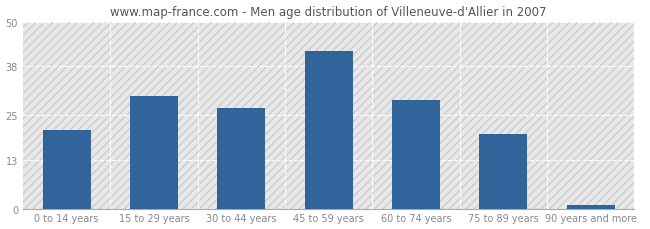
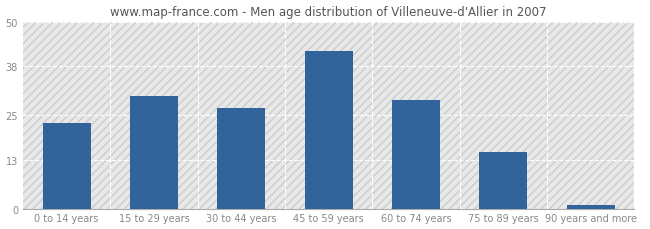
0 to 14 years: 21 -> 23
75 to 89 years: 20 -> 15
